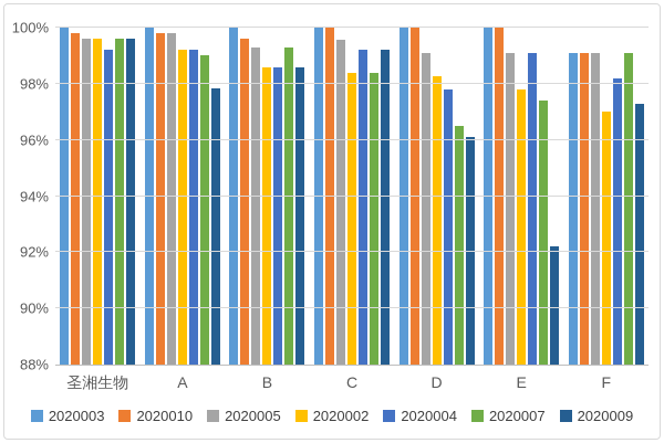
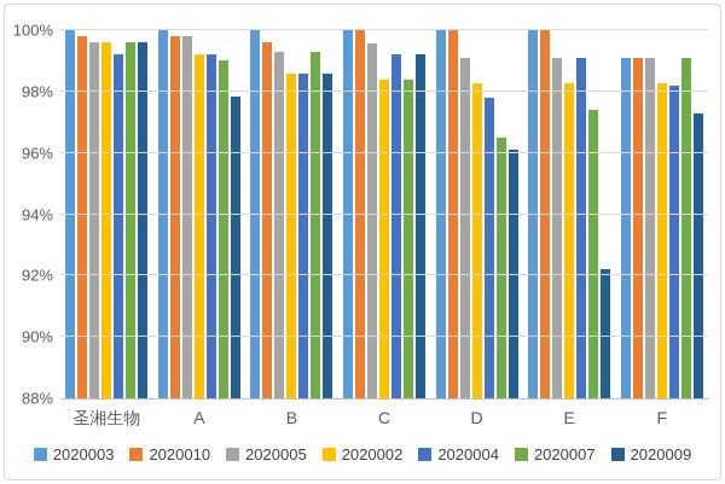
2020002/E: 97.8% -> 98.2%
2020002/F: 97.0% -> 98.2%
